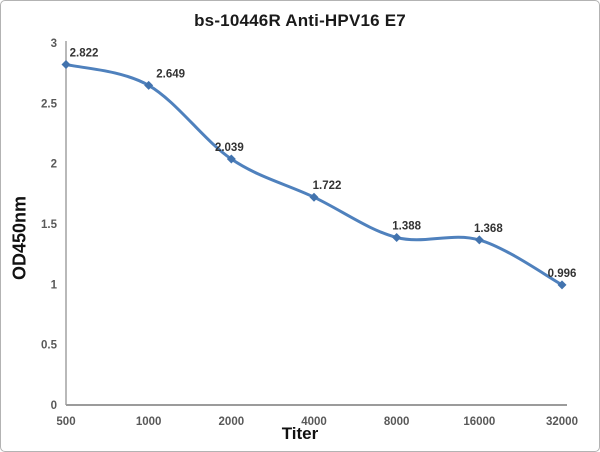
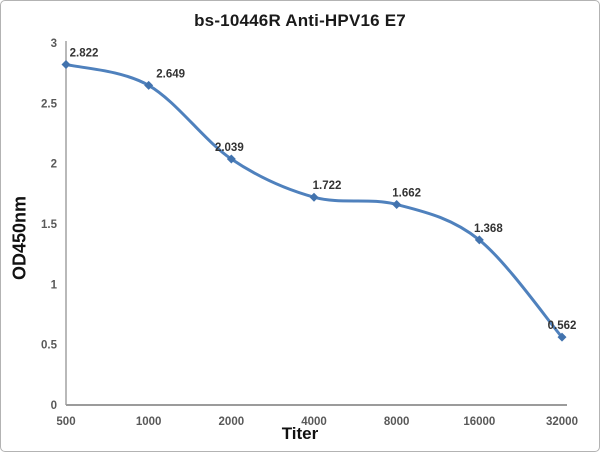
8000: 1.388 -> 1.662
32000: 0.996 -> 0.562
